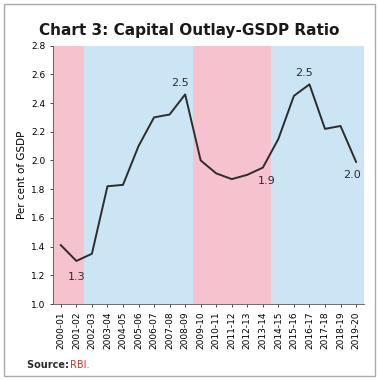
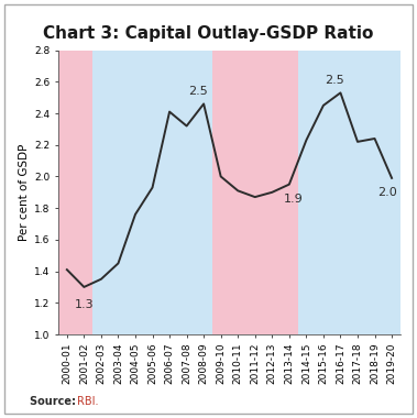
2003-04: 1.82 -> 1.45
2004-05: 1.83 -> 1.76
2005-06: 2.10 -> 1.93
2006-07: 2.30 -> 2.41
2014-15: 2.15 -> 2.23
